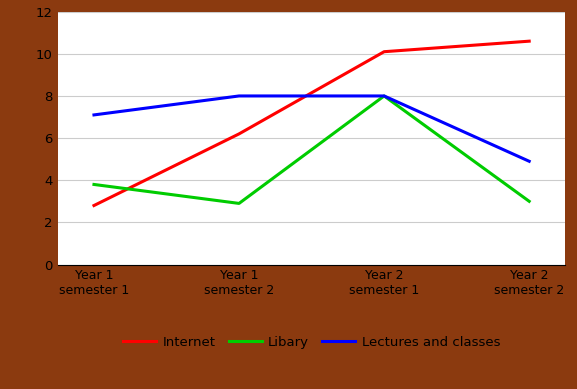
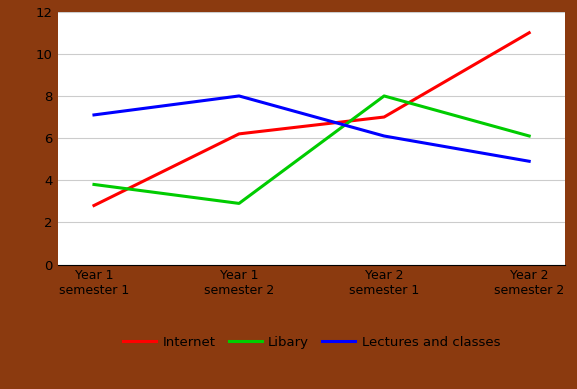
Internet/Year 2 semester 1: 10.1 -> 7.0
Lectures and classes/Year 2 semester 1: 8.0 -> 6.1
Internet/Year 2 semester 2: 10.6 -> 11.0
Libary/Year 2 semester 2: 3.0 -> 6.1
